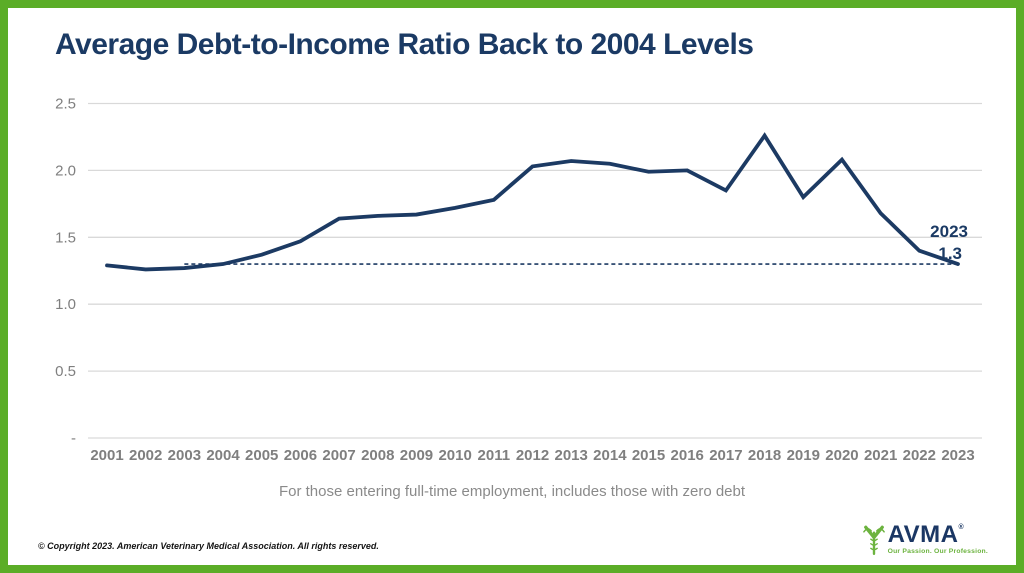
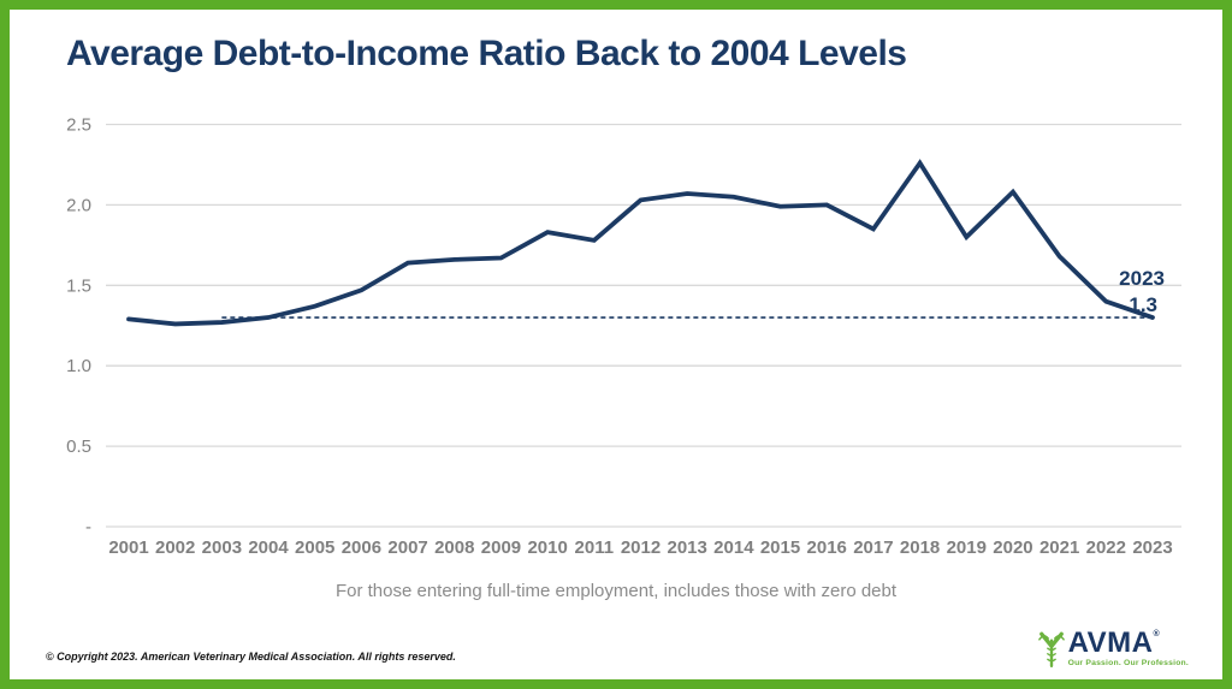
2010: 1.72 -> 1.83
